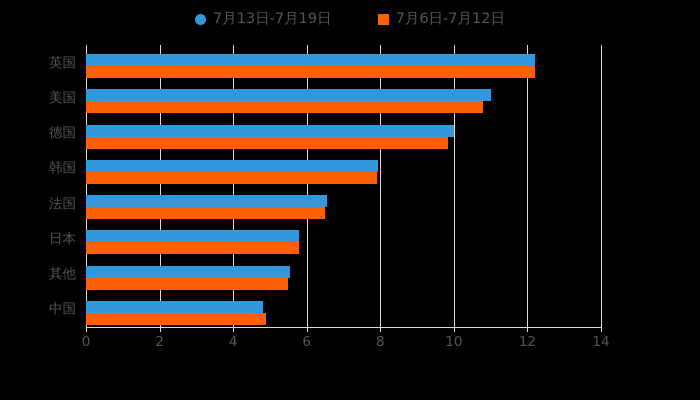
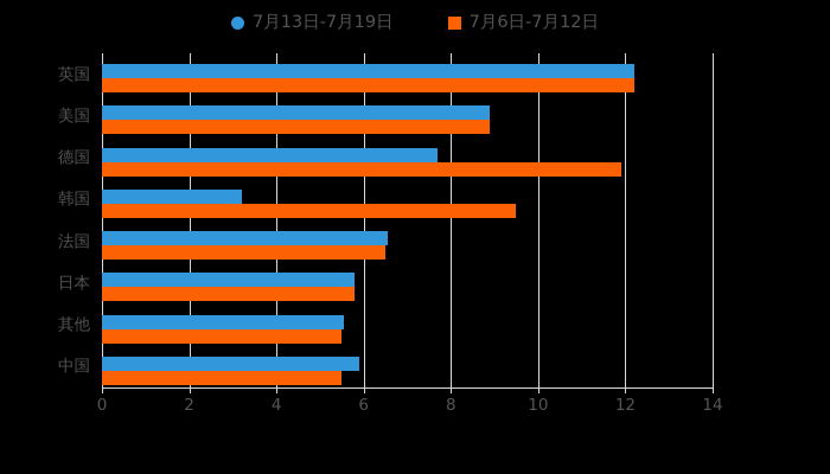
7月13日-7月19日/美国: 11.0 -> 8.9
7月6日-7月12日/美国: 10.8 -> 8.9
7月13日-7月19日/德国: 10.0 -> 7.7
7月6日-7月12日/德国: 9.8 -> 11.9
7月13日-7月19日/韩国: 8.0 -> 3.2
7月6日-7月12日/韩国: 7.9 -> 9.5
7月13日-7月19日/中国: 4.8 -> 5.9
7月6日-7月12日/中国: 4.9 -> 5.5
